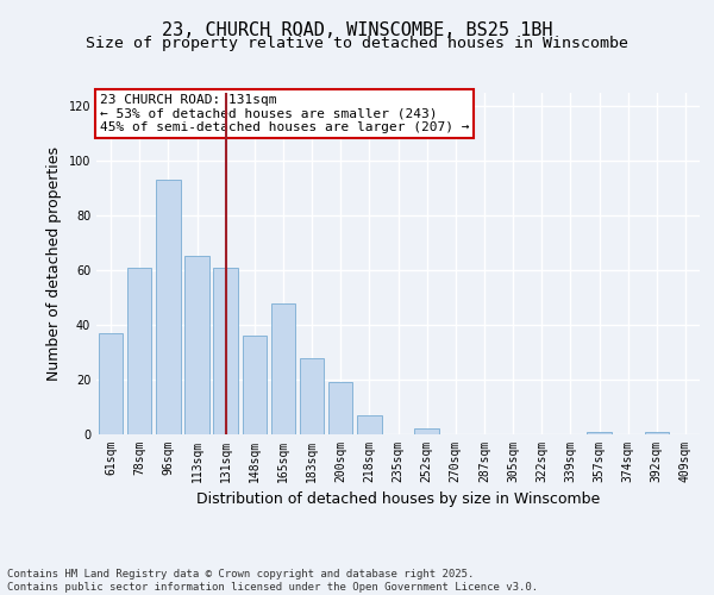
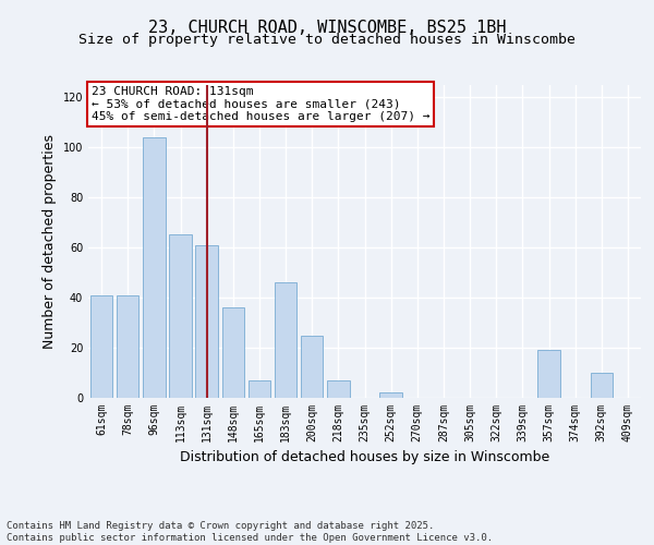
61sqm: 37 -> 41
78sqm: 61 -> 41
96sqm: 93 -> 104
165sqm: 48 -> 7
183sqm: 28 -> 46
200sqm: 19 -> 25
357sqm: 1 -> 19
392sqm: 1 -> 10
